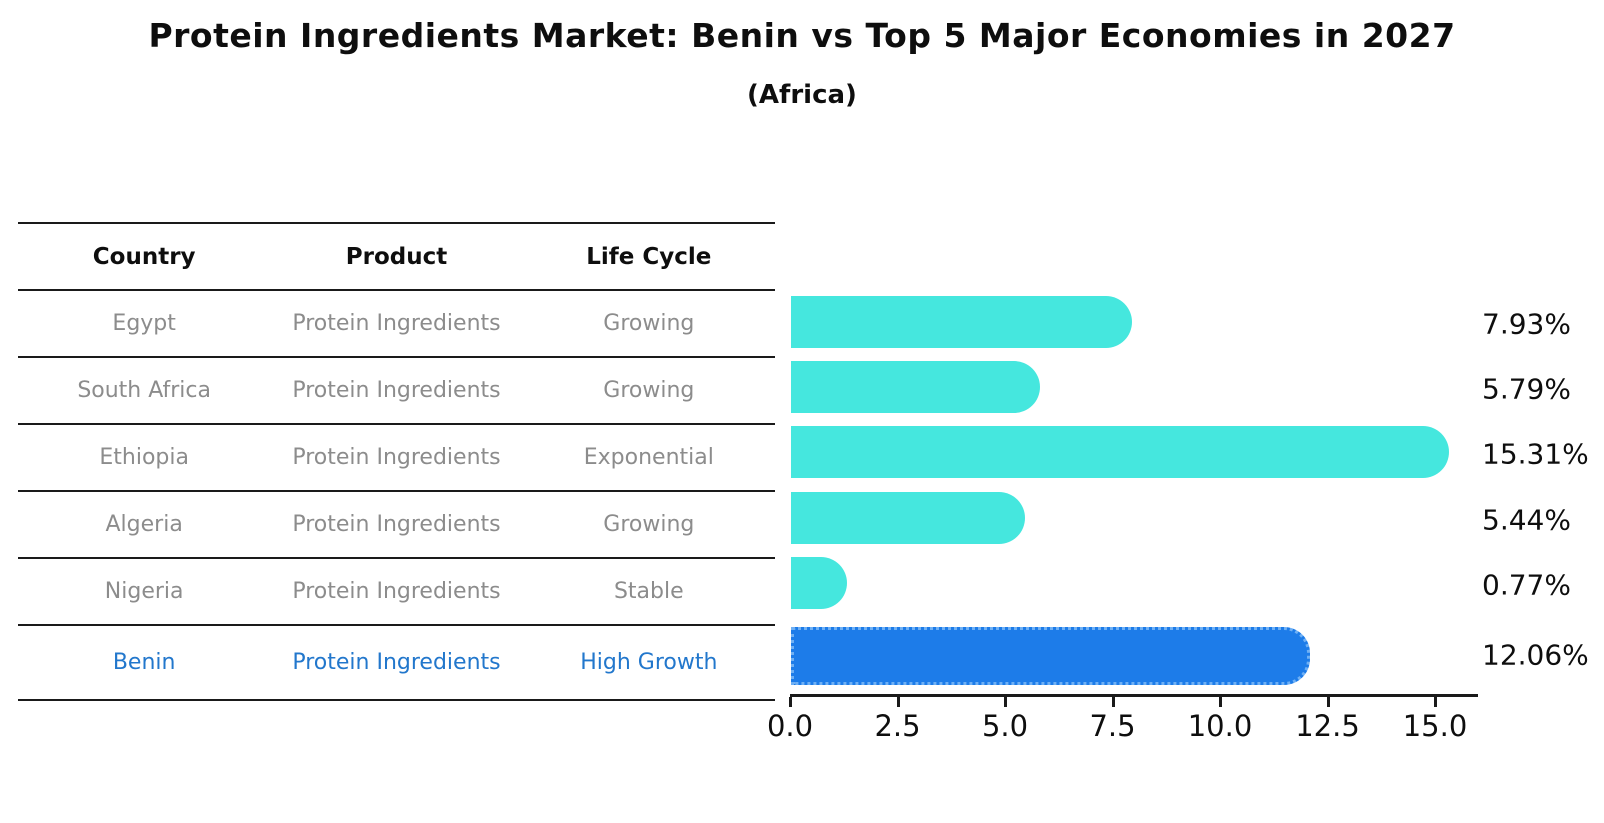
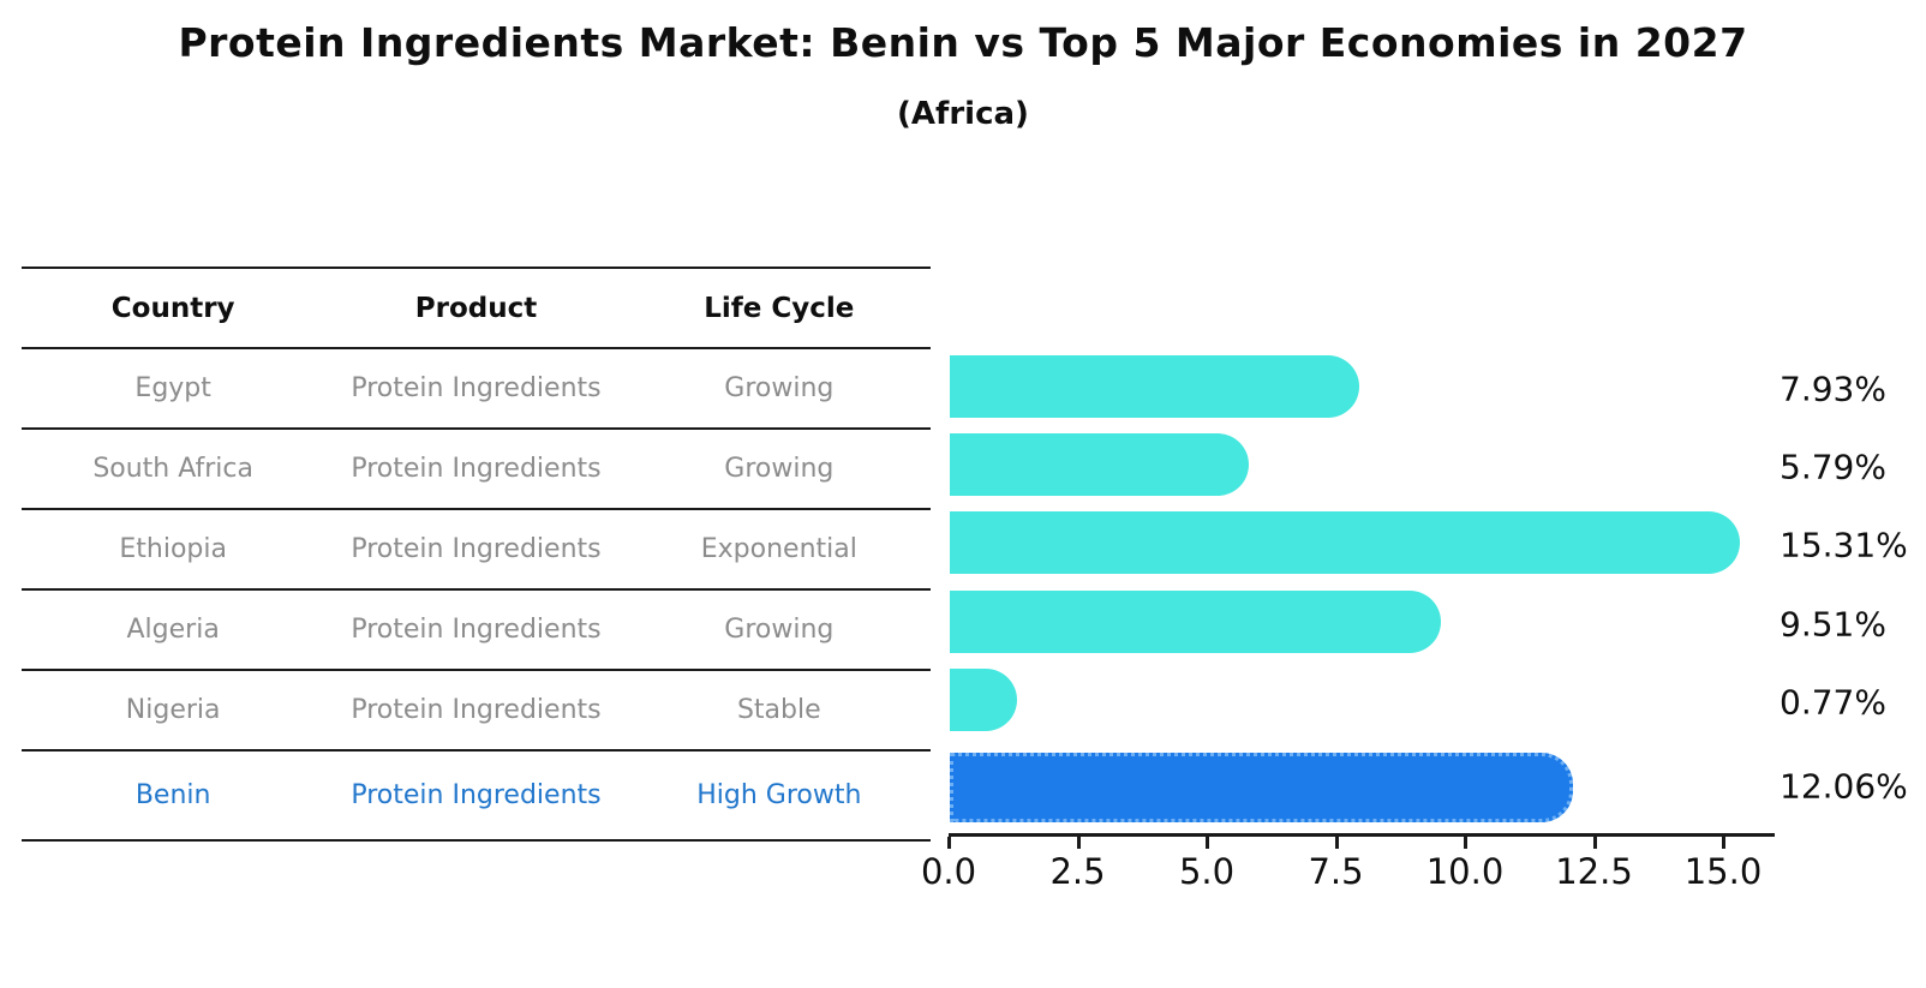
Algeria: 5.44% -> 9.51%
